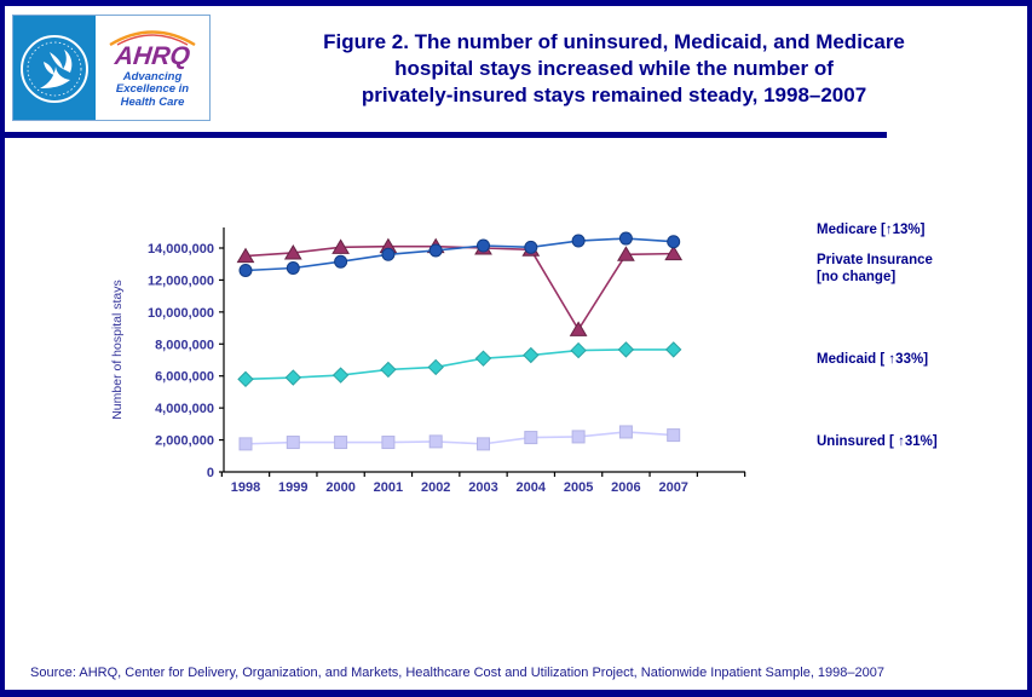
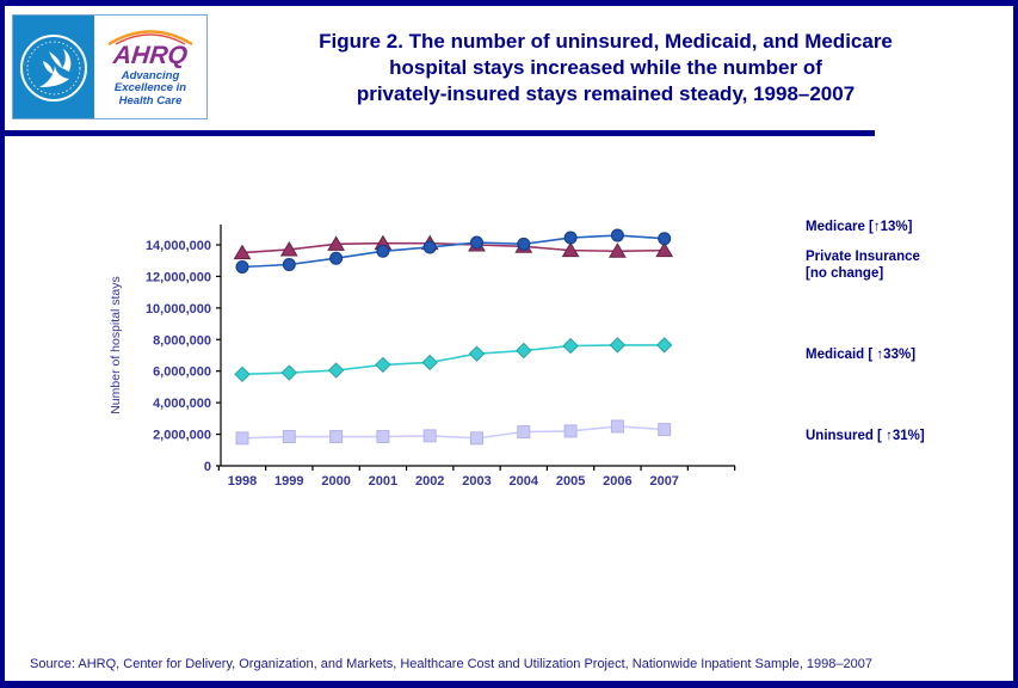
Private Insurance/2005: 8900000 -> 13600000
